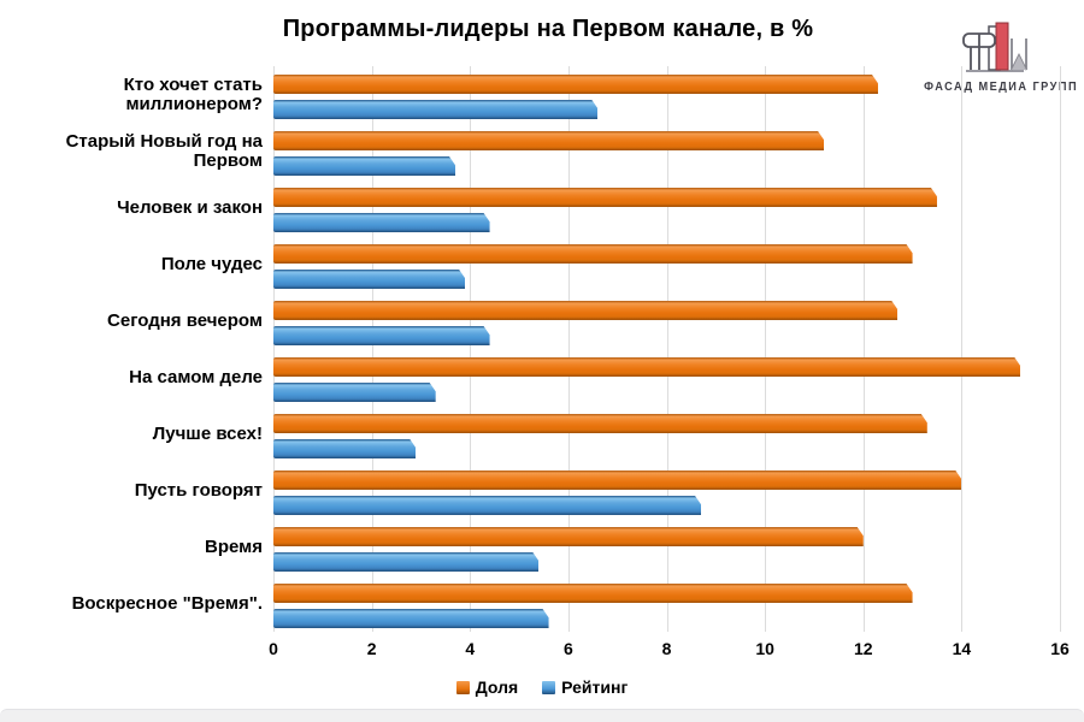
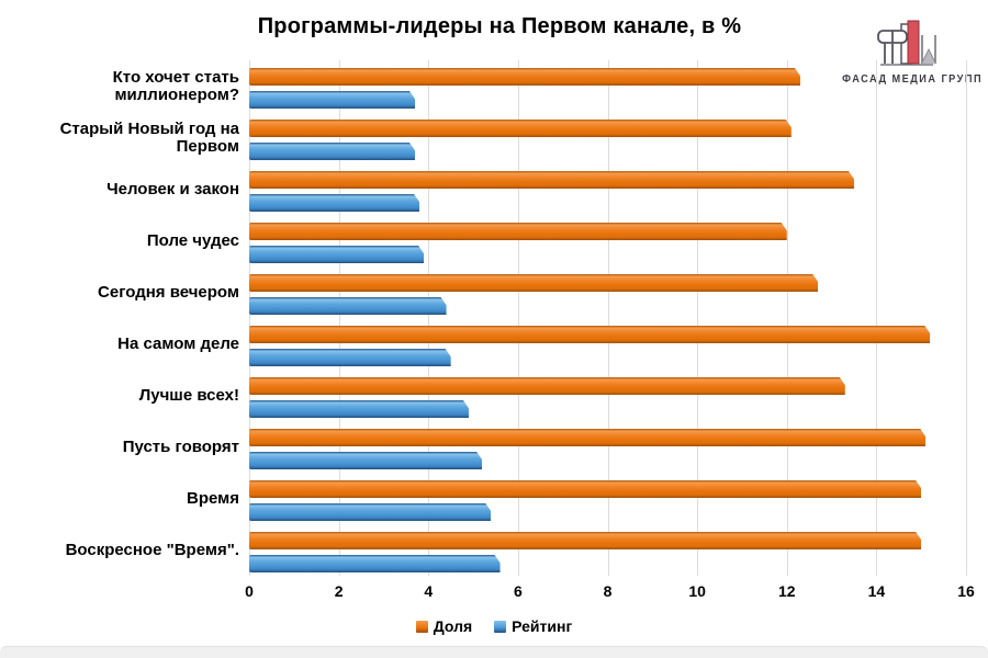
Рейтинг/Кто хочет стать миллионером?: 6,6 -> 3,7
Доля/Старый Новый год на Первом: 11,2 -> 12,1
Рейтинг/Человек и закон: 4,4 -> 3,8
Доля/Поле чудес: 13 -> 12
Рейтинг/На самом деле: 3,3 -> 4,5
Рейтинг/Лучше всех!: 2,9 -> 4,9
Доля/Пусть говорят: 14,0 -> 15,1
Рейтинг/Пусть говорят: 8,7 -> 5,2
Доля/Время: 12 -> 15
Доля/Воскресное "Время".: 13 -> 15
